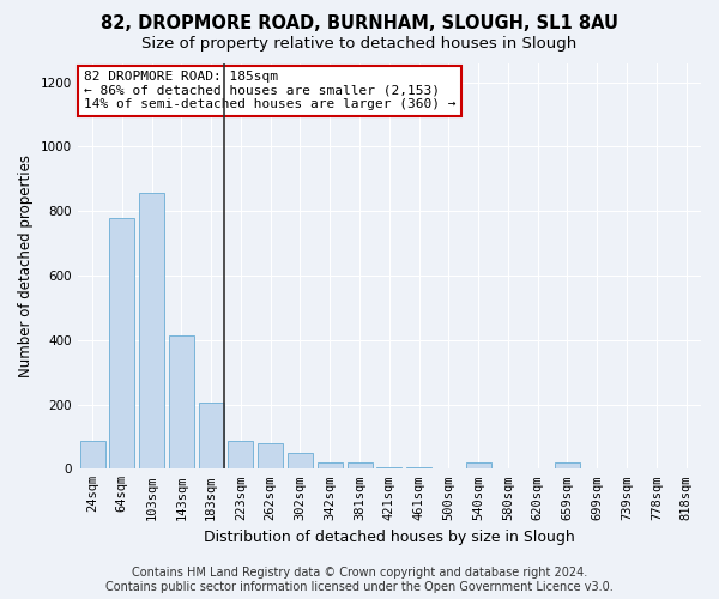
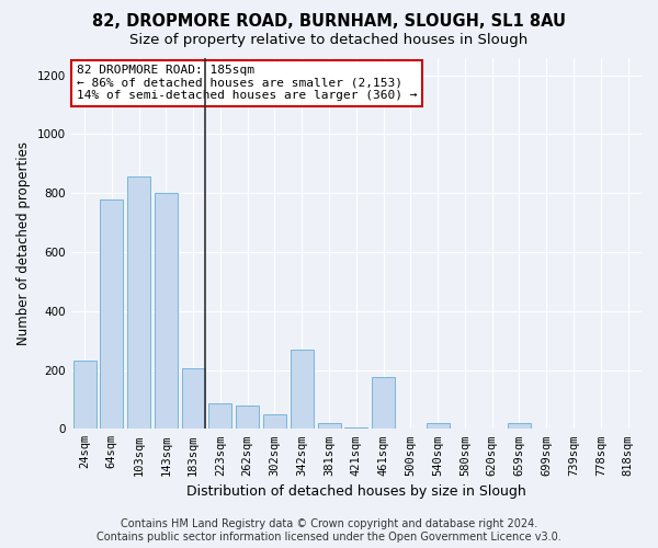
24sqm: 85 -> 230
143sqm: 415 -> 800
342sqm: 20 -> 270
461sqm: 5 -> 175
